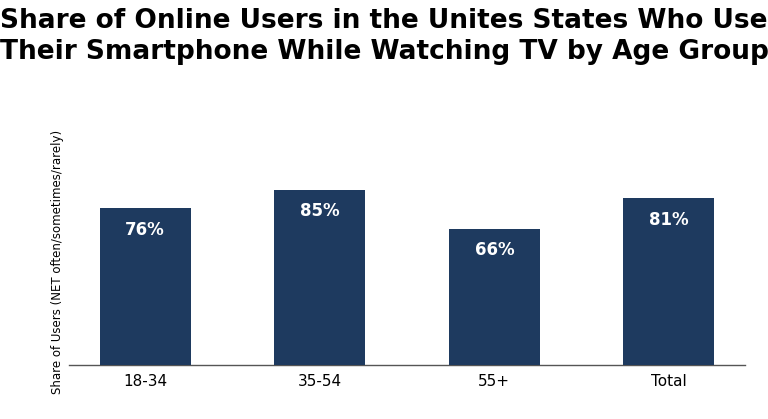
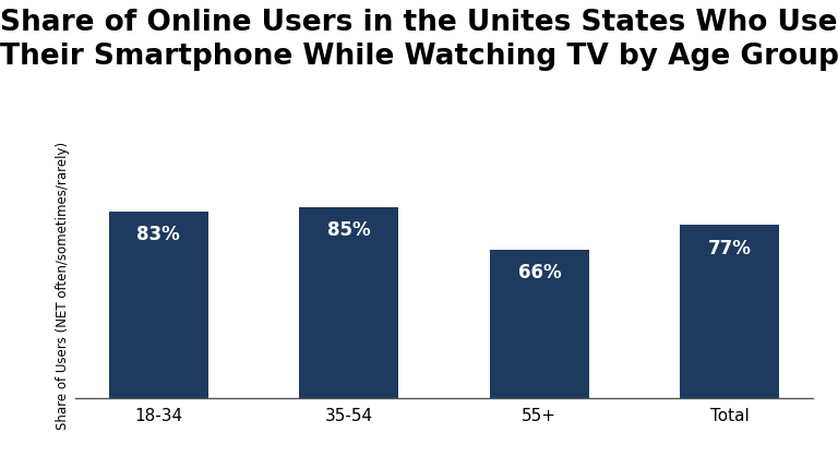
18-34: 76% -> 83%
Total: 81% -> 77%
